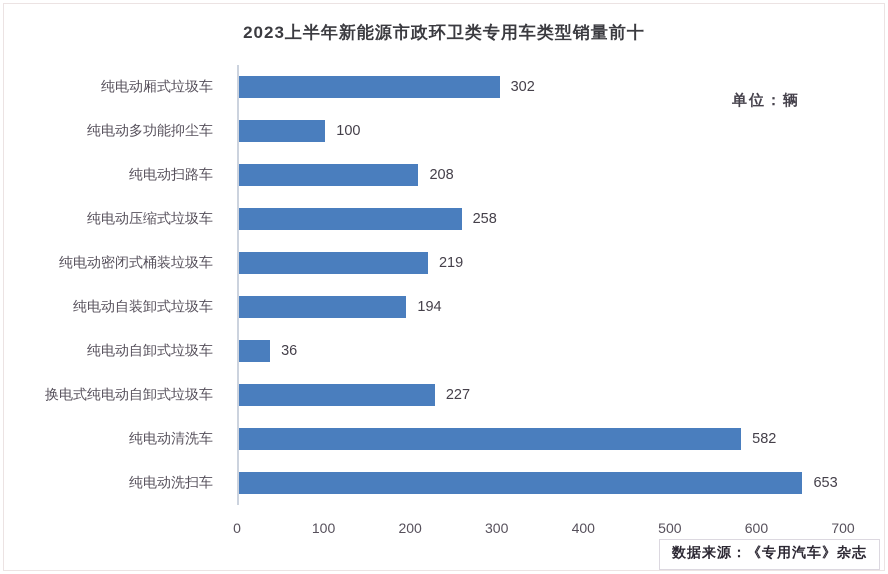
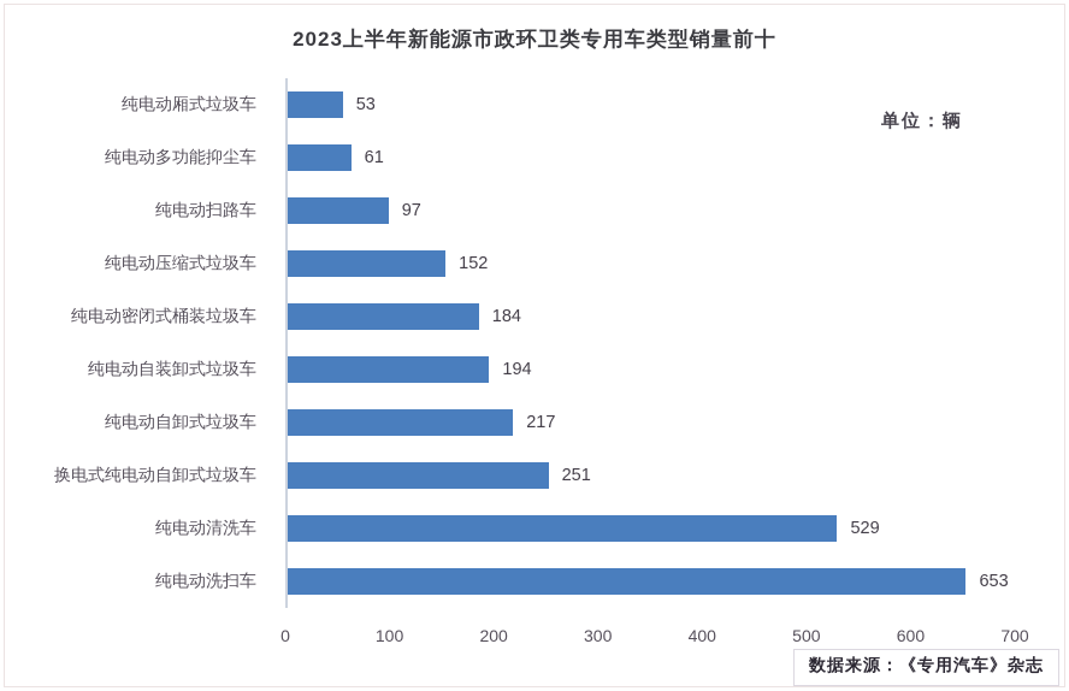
纯电动厢式垃圾车: 302 -> 53
纯电动多功能抑尘车: 100 -> 61
纯电动扫路车: 208 -> 97
纯电动压缩式垃圾车: 258 -> 152
纯电动密闭式桶装垃圾车: 219 -> 184
纯电动自卸式垃圾车: 36 -> 217
换电式纯电动自卸式垃圾车: 227 -> 251
纯电动清洗车: 582 -> 529
